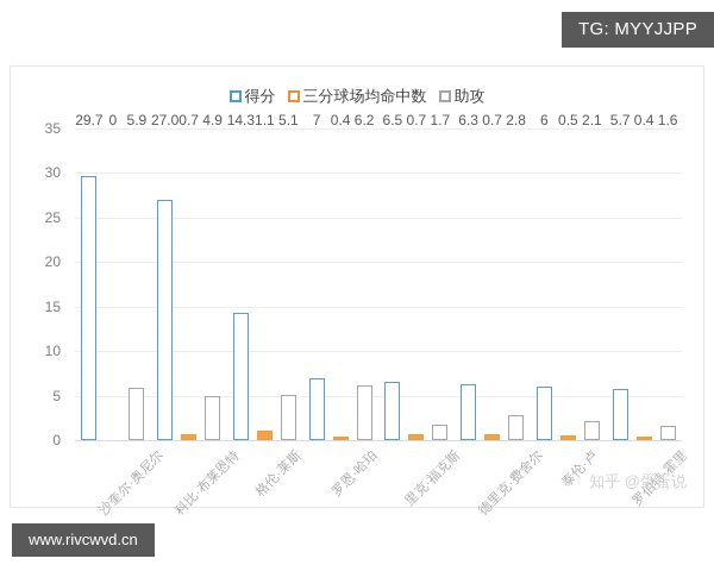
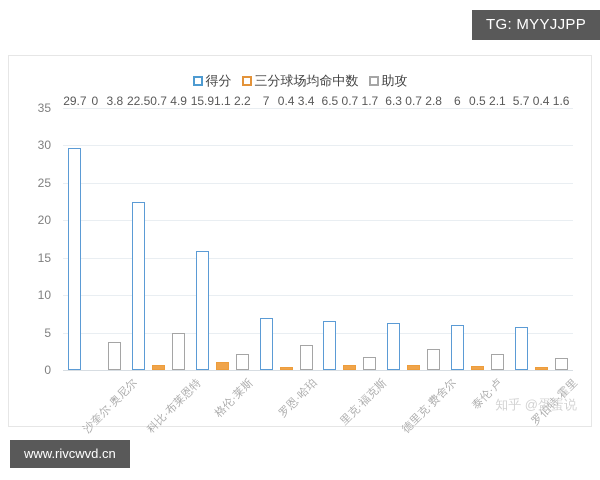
助攻/沙奎尔·奥尼尔: 5.9 -> 3.8
得分/科比·布莱恩特: 27.0 -> 22.5
得分/格伦·莱斯: 14.3 -> 15.9
助攻/格伦·莱斯: 5.1 -> 2.2
助攻/罗恩·哈珀: 6.2 -> 3.4
